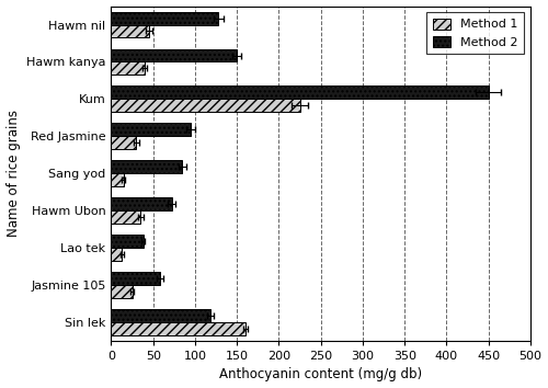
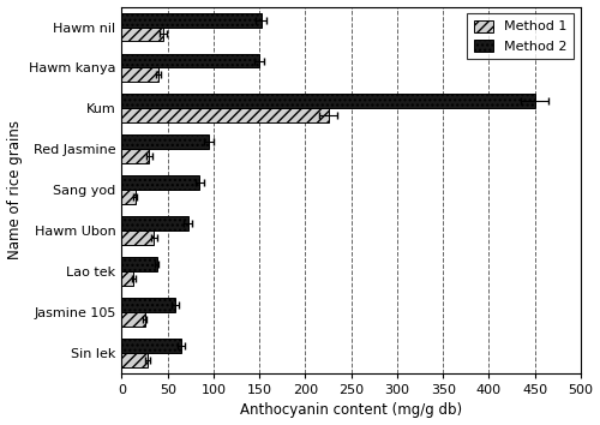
Method 2/Hawm nil: 128 -> 152
Method 2/Sin lek: 118 -> 65
Method 1/Sin lek: 160 -> 28
